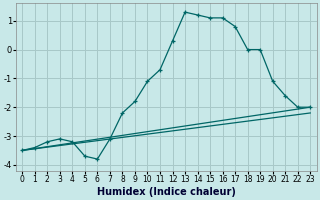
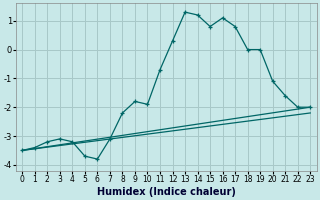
10: -1.1 -> -1.9
15: 1.1 -> 0.8
